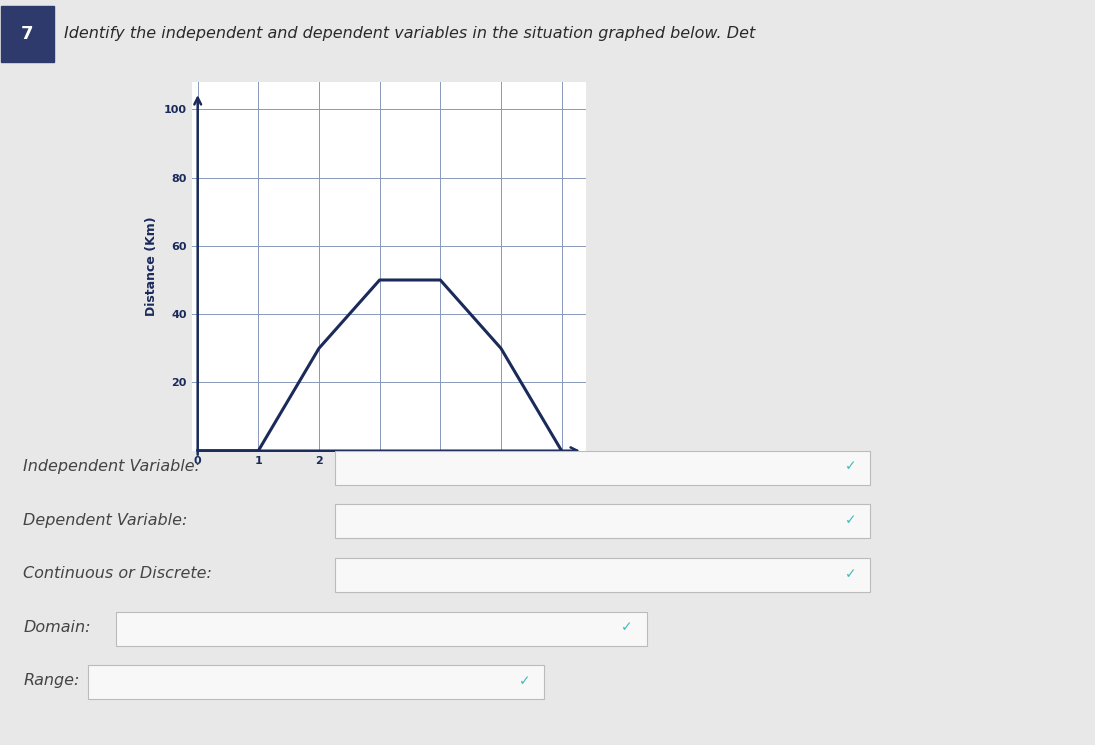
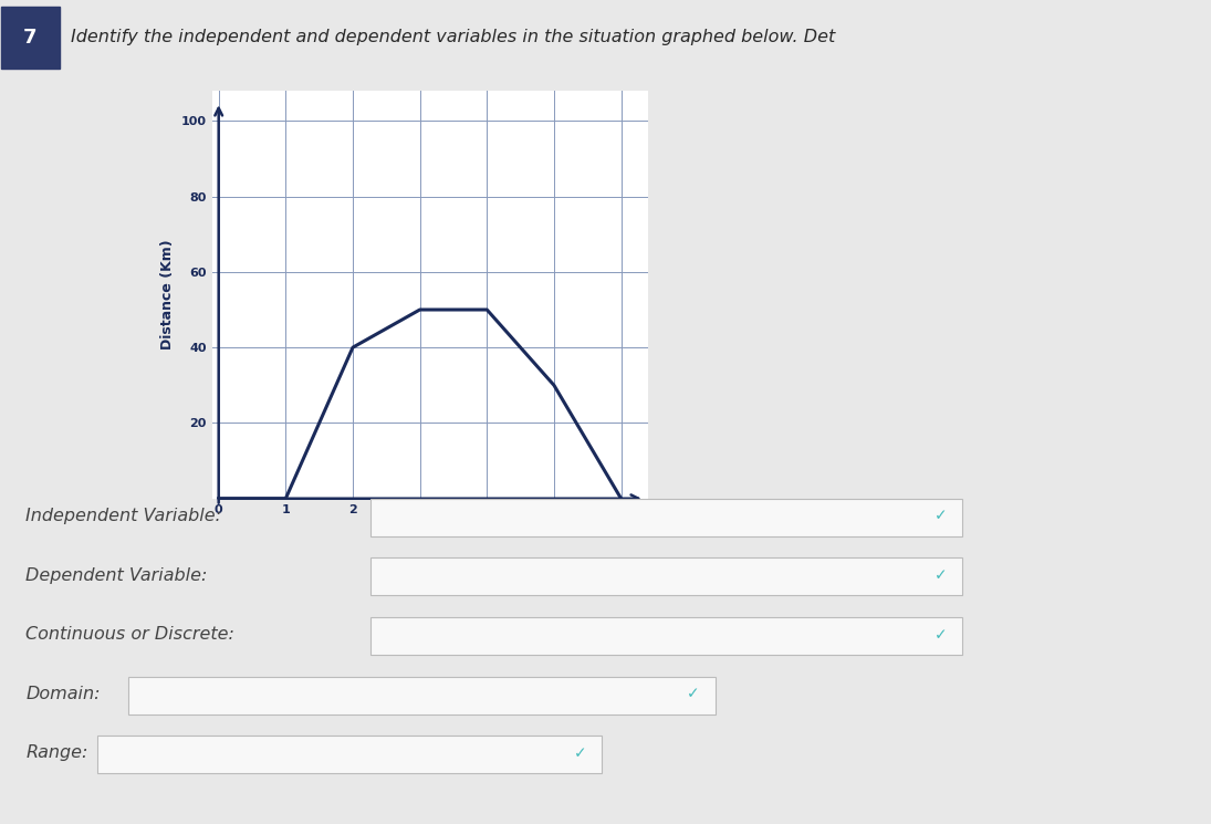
2: 30 -> 40
